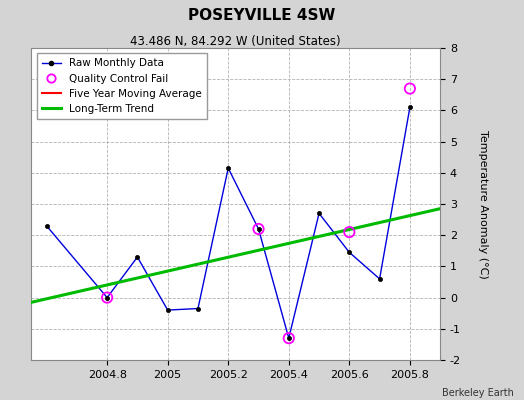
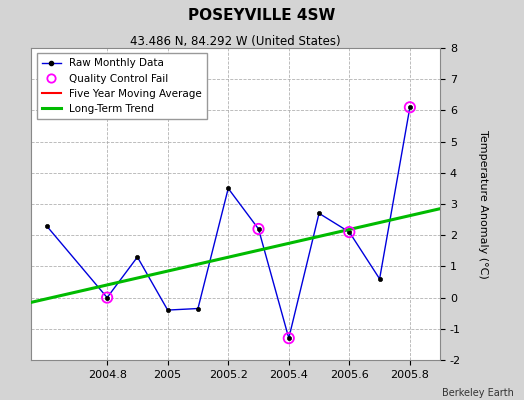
Raw Monthly Data/2005.2: 4.15 -> 3.50
Raw Monthly Data/2005.6: 1.45 -> 2.10
Quality Control Fail/2005.8: 6.7 -> 6.1
